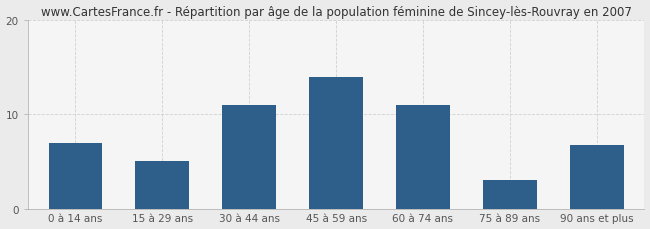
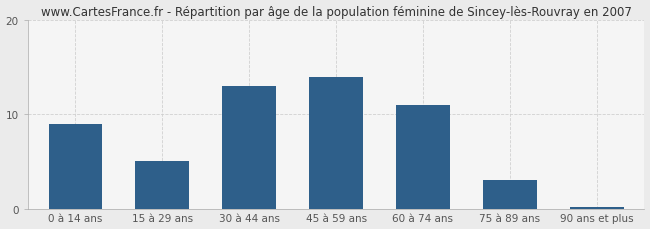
0 à 14 ans: 7.0 -> 9.0
30 à 44 ans: 11.0 -> 13.0
90 ans et plus: 6.8 -> 0.2
